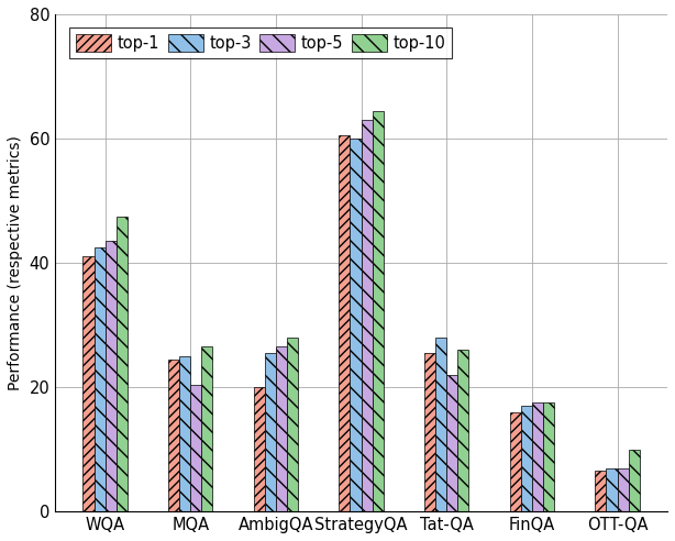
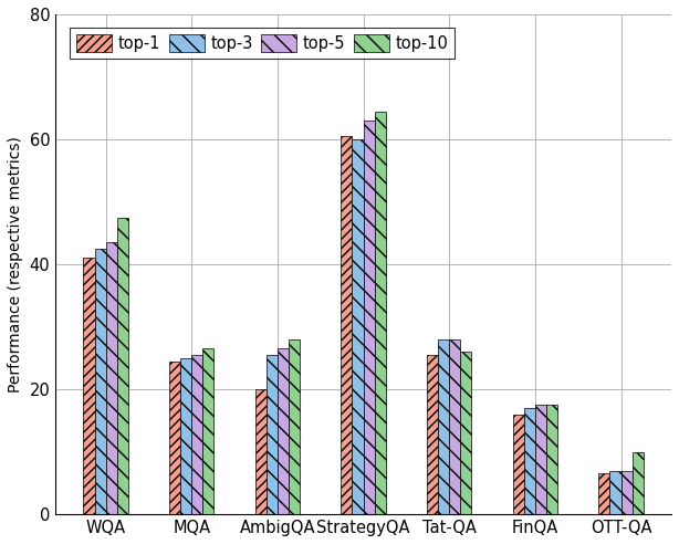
top-5/MQA: 20.4 -> 25.5
top-5/Tat-QA: 22.0 -> 28.0
